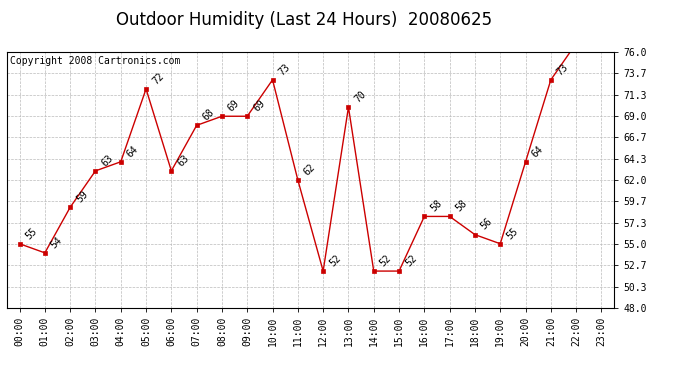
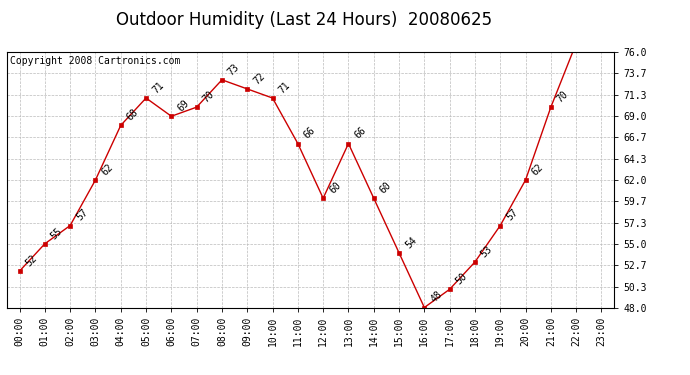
00:00: 55 -> 52
01:00: 54 -> 55
02:00: 59 -> 57
03:00: 63 -> 62
04:00: 64 -> 68
05:00: 72 -> 71
06:00: 63 -> 69
07:00: 68 -> 70
08:00: 69 -> 73
09:00: 69 -> 72
10:00: 73 -> 71
11:00: 62 -> 66
12:00: 52 -> 60
13:00: 70 -> 66
14:00: 52 -> 60
15:00: 52 -> 54
16:00: 58 -> 48
17:00: 58 -> 50
18:00: 56 -> 53
19:00: 55 -> 57
20:00: 64 -> 62
21:00: 73 -> 70
